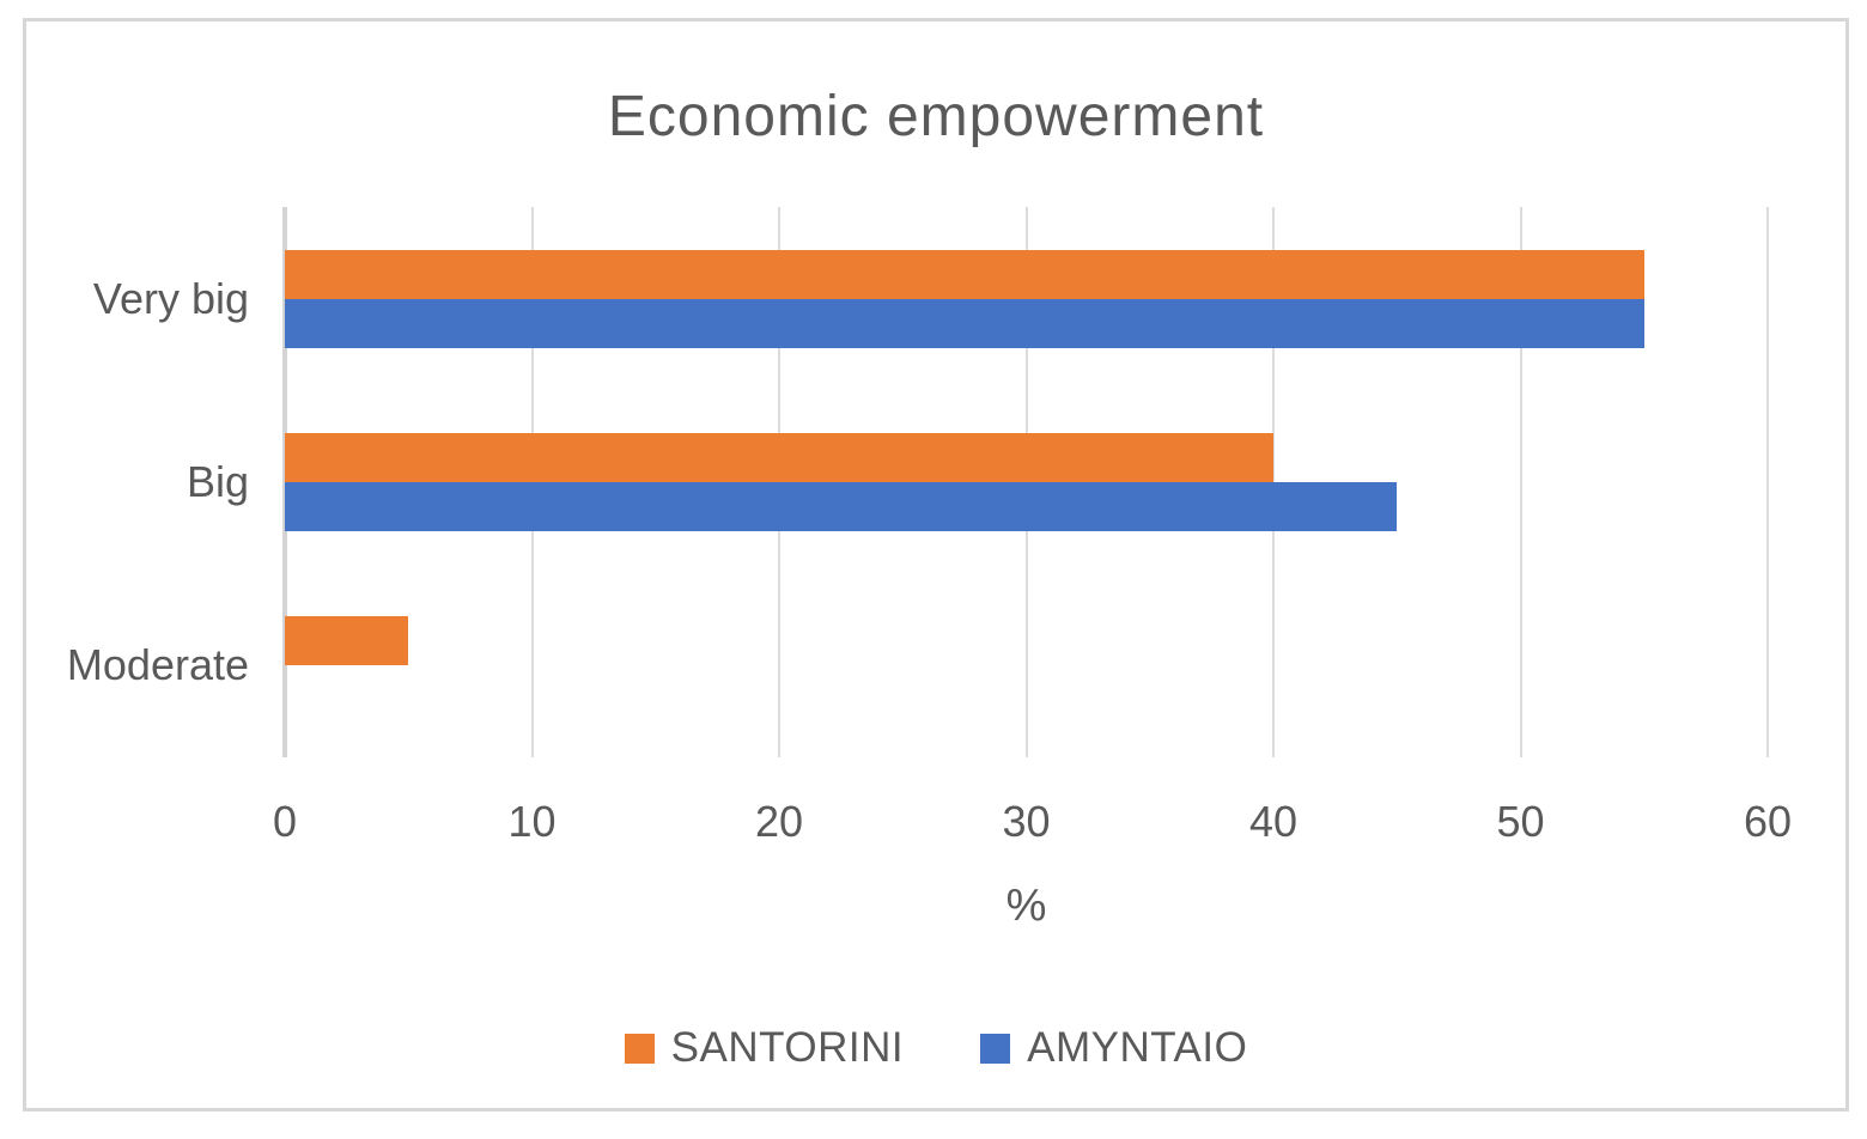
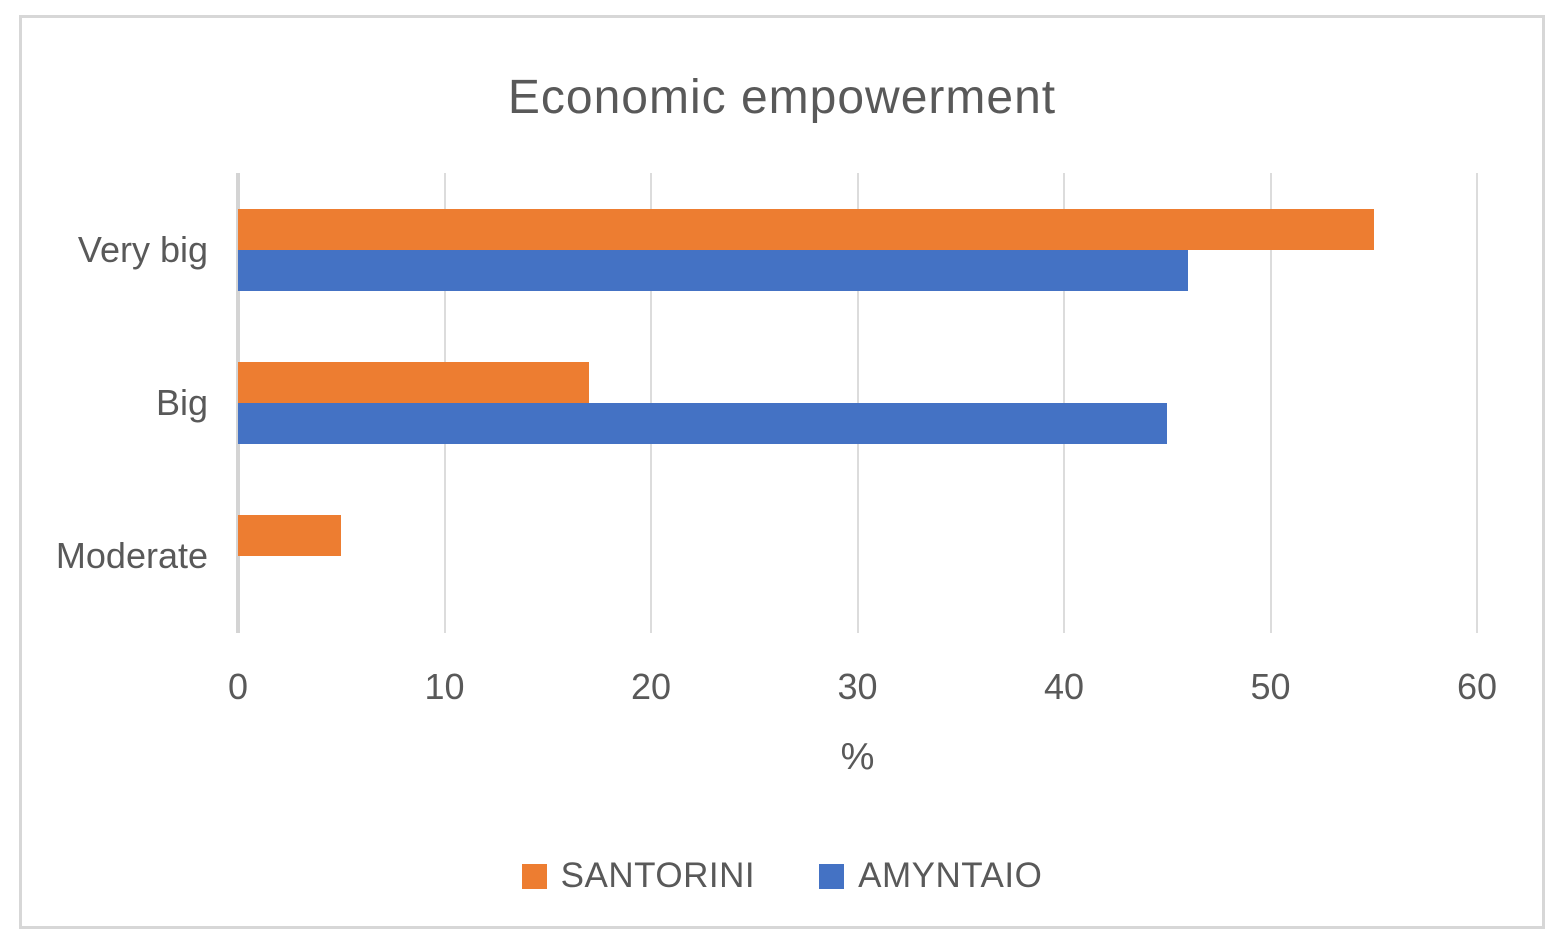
AMYNTAIO/Very big: 55 -> 46
SANTORINI/Big: 40 -> 17
